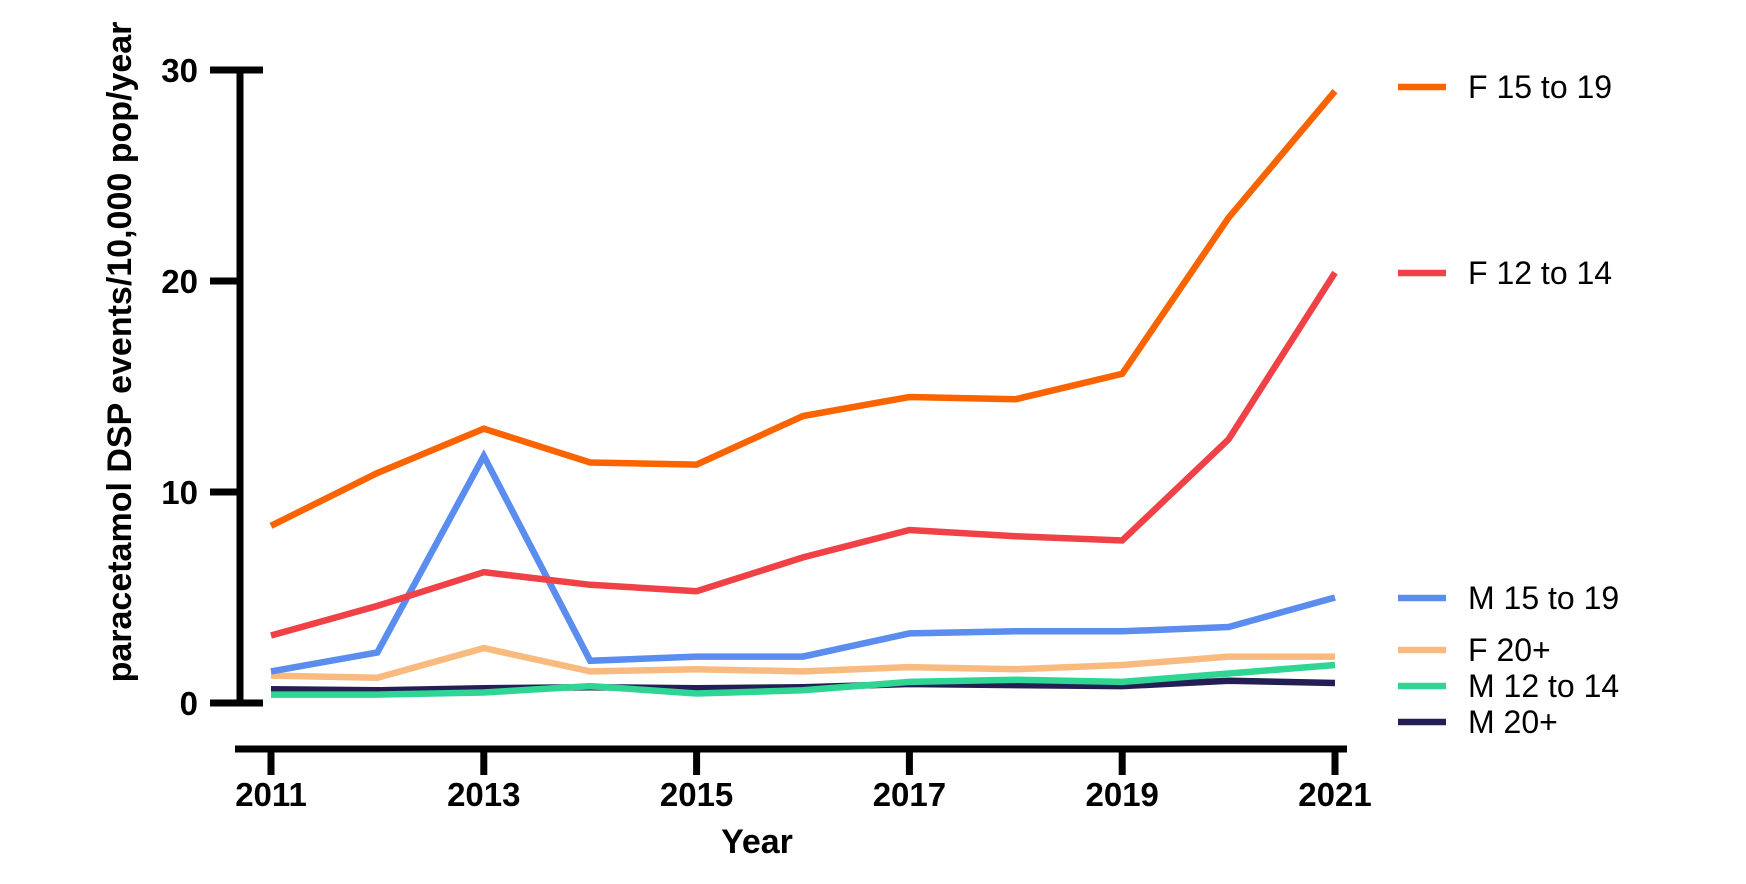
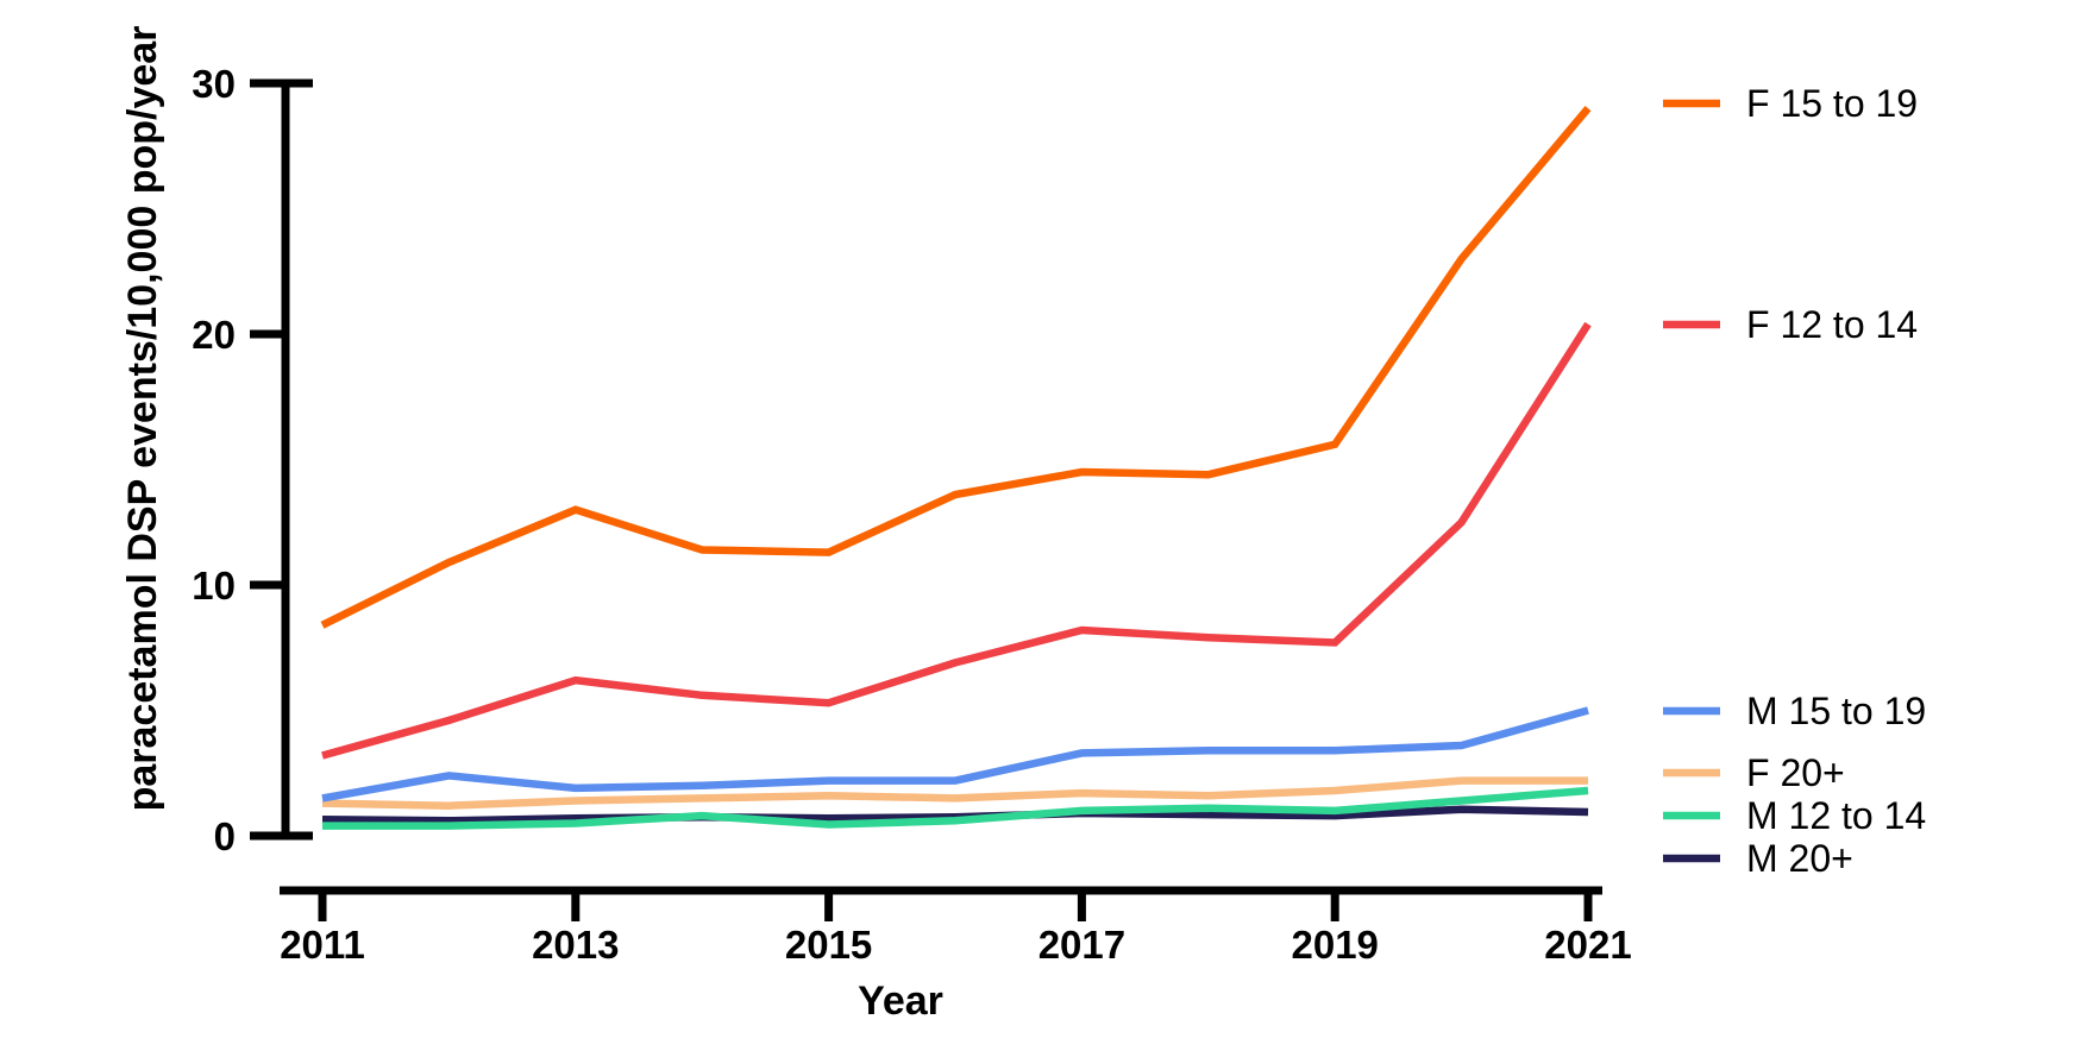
M 15 to 19/2013: 11.7 -> 1.9
F 20+/2013: 2.6 -> 1.4
